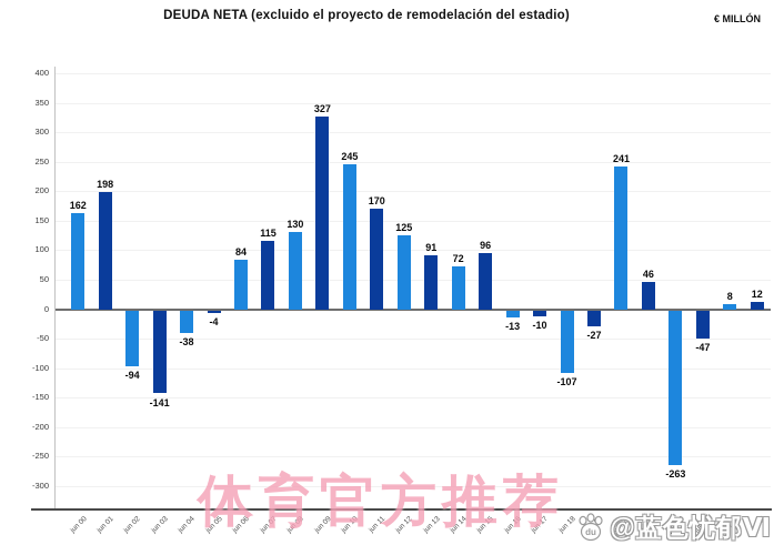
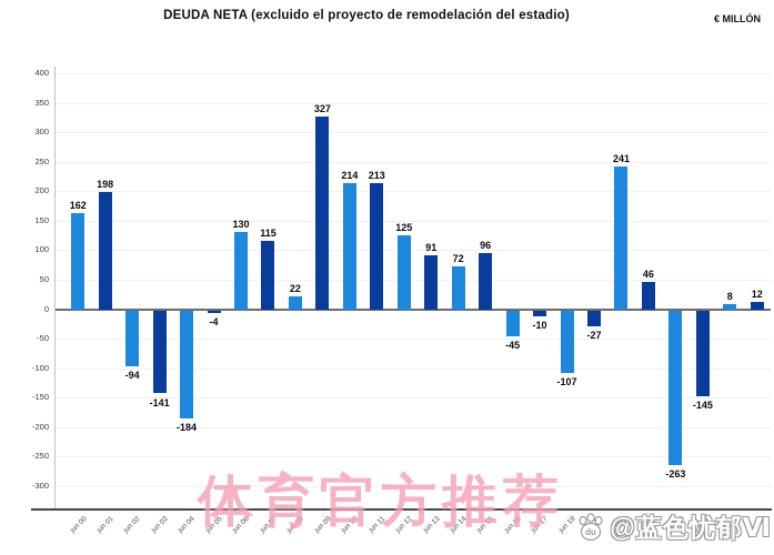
jun 04: -38 -> -184
jun 06: 84 -> 130
jun 08: 130 -> 22
jun 10: 245 -> 214
jun 11: 170 -> 213
jun 16: -13 -> -45
jun 23: -47 -> -145
